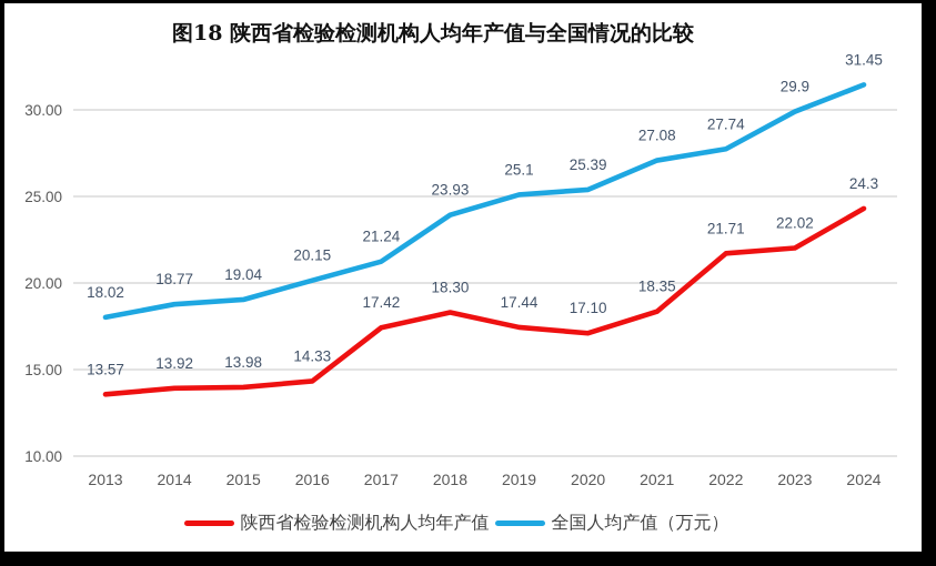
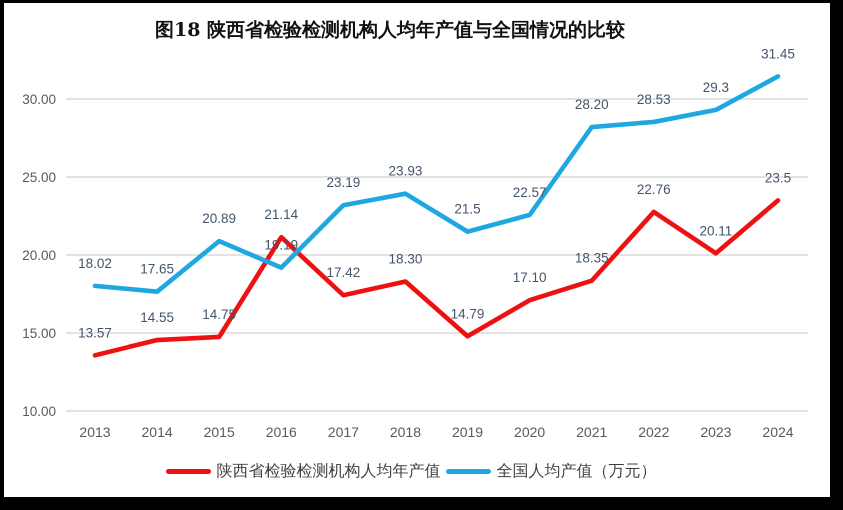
陕西省检验检测机构人均年产值/2014: 13.92 -> 14.55
全国人均产值（万元）/2014: 18.77 -> 17.65
陕西省检验检测机构人均年产值/2015: 13.98 -> 14.75
全国人均产值（万元）/2015: 19.04 -> 20.89
陕西省检验检测机构人均年产值/2016: 14.33 -> 21.14
全国人均产值（万元）/2016: 20.15 -> 19.19
全国人均产值（万元）/2017: 21.24 -> 23.19
陕西省检验检测机构人均年产值/2019: 17.44 -> 14.79
全国人均产值（万元）/2019: 25.1 -> 21.5
全国人均产值（万元）/2020: 25.39 -> 22.57
全国人均产值（万元）/2021: 27.08 -> 28.20
陕西省检验检测机构人均年产值/2022: 21.71 -> 22.76
全国人均产值（万元）/2022: 27.74 -> 28.53
陕西省检验检测机构人均年产值/2023: 22.02 -> 20.11
全国人均产值（万元）/2023: 29.9 -> 29.3
陕西省检验检测机构人均年产值/2024: 24.3 -> 23.5
